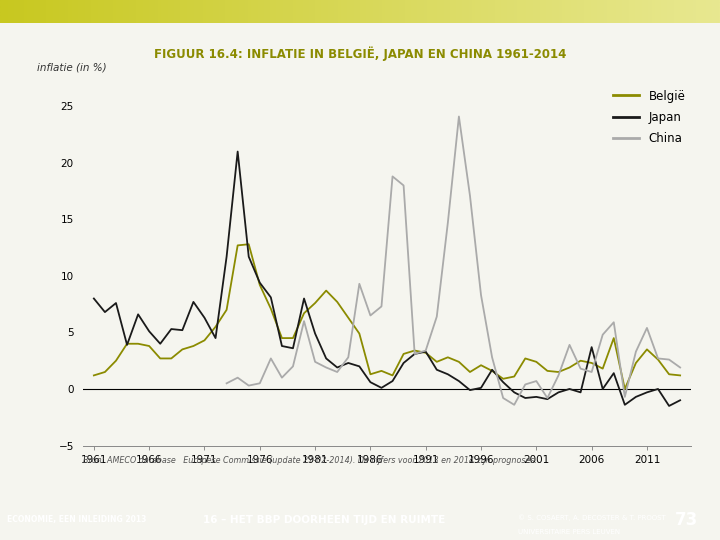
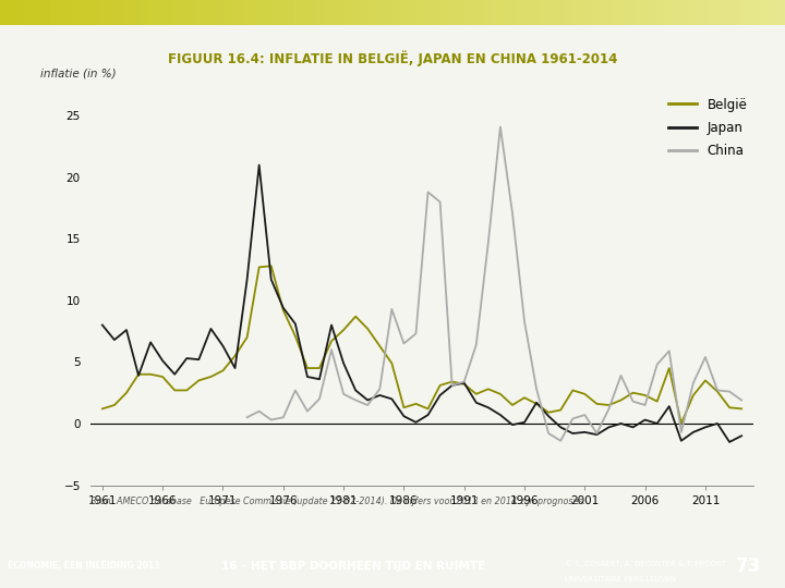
Japan/2006: 3.7 -> 0.3
